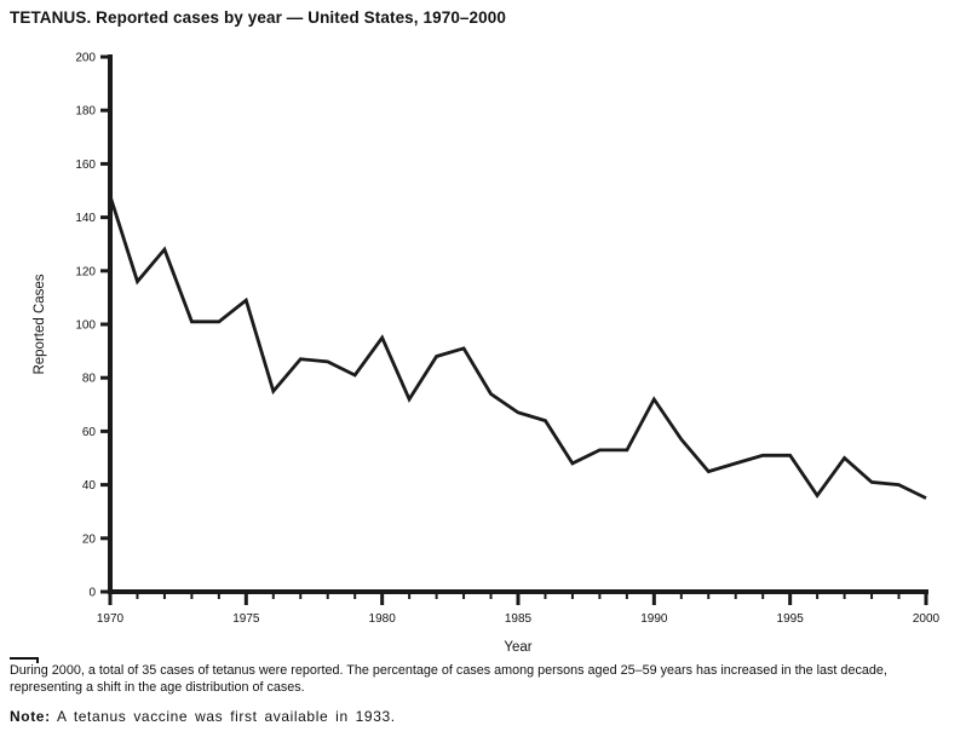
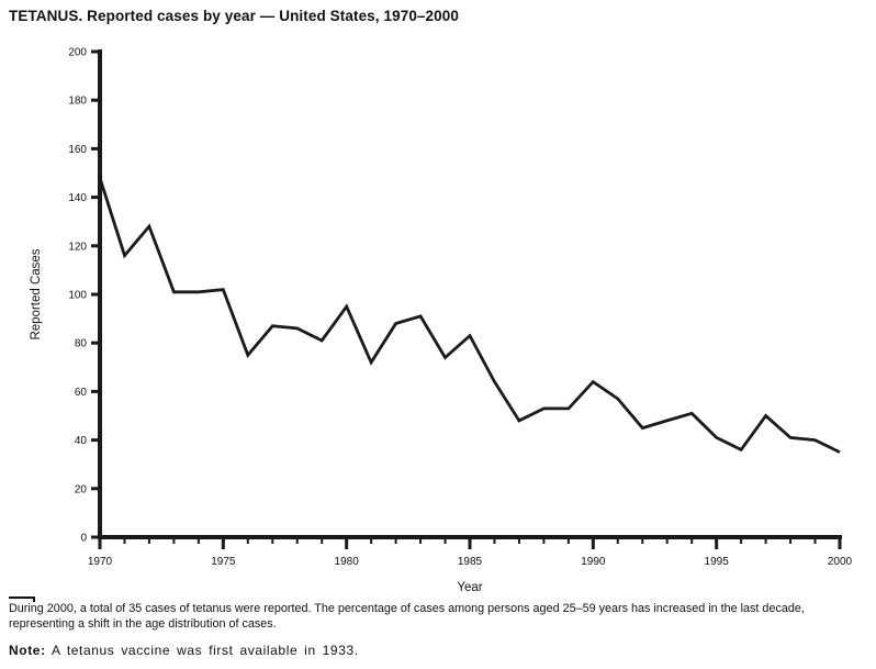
1975: 109 -> 102
1985: 67 -> 83
1990: 72 -> 64
1995: 51 -> 41
